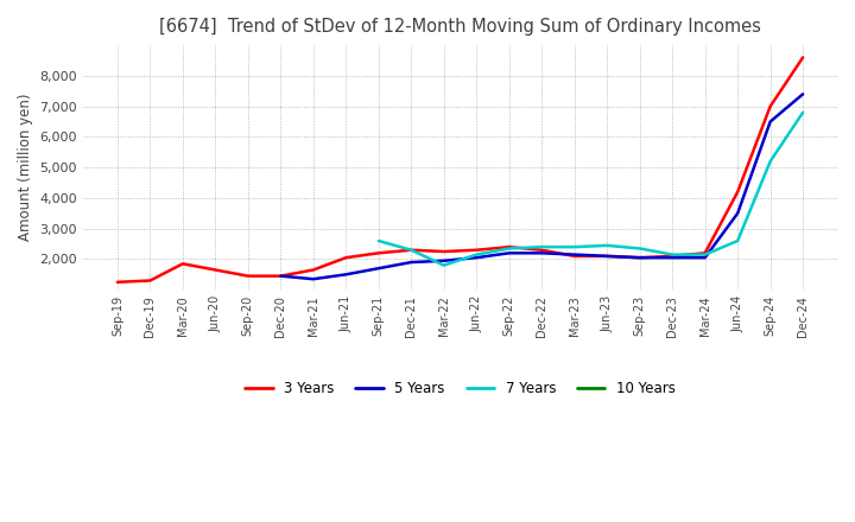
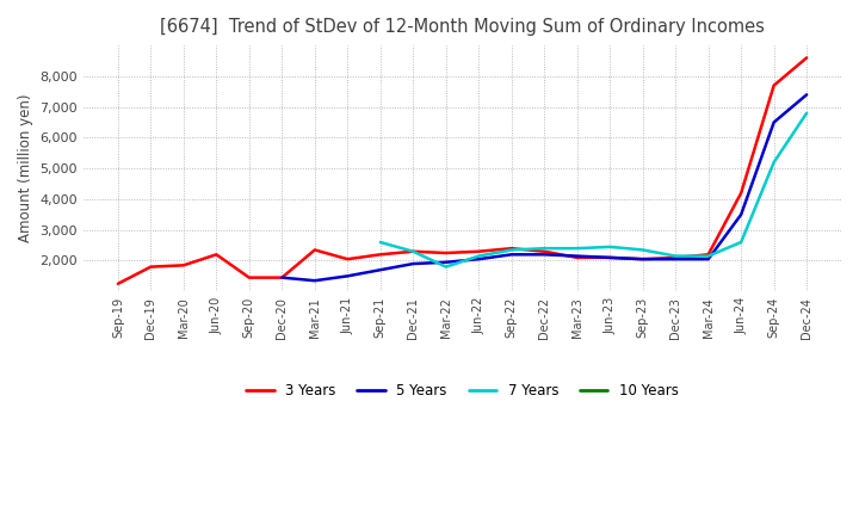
3 Years/Dec-19: 1,300 -> 1,800
3 Years/Jun-20: 1,650 -> 2,200
3 Years/Mar-21: 1,650 -> 2,350
3 Years/Sep-24: 7,000 -> 7,700
